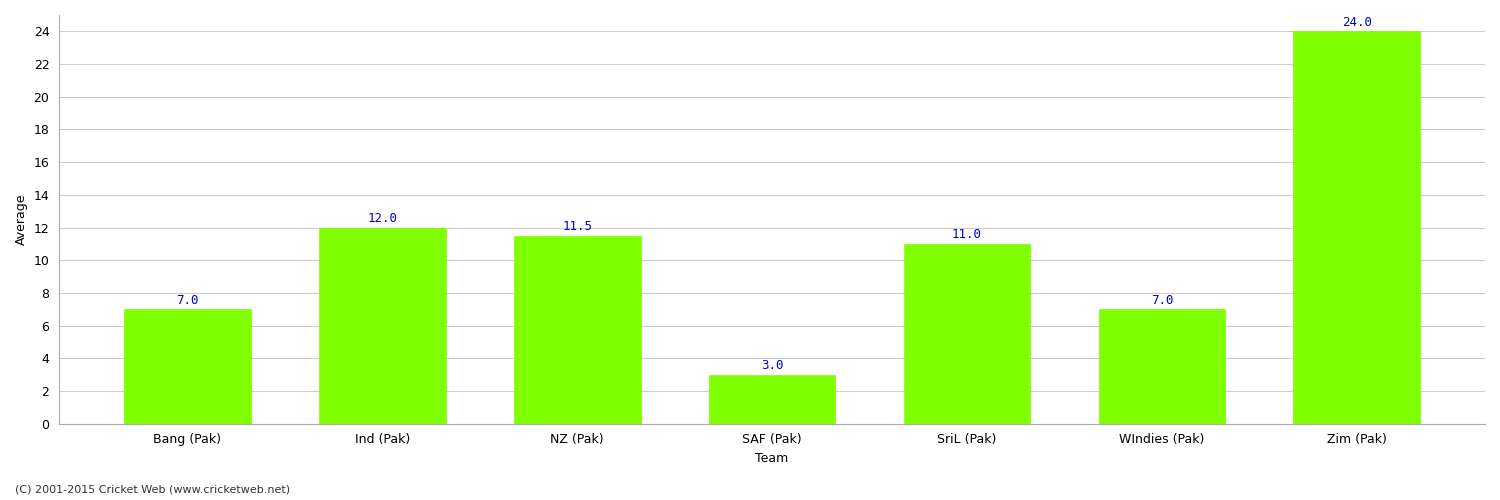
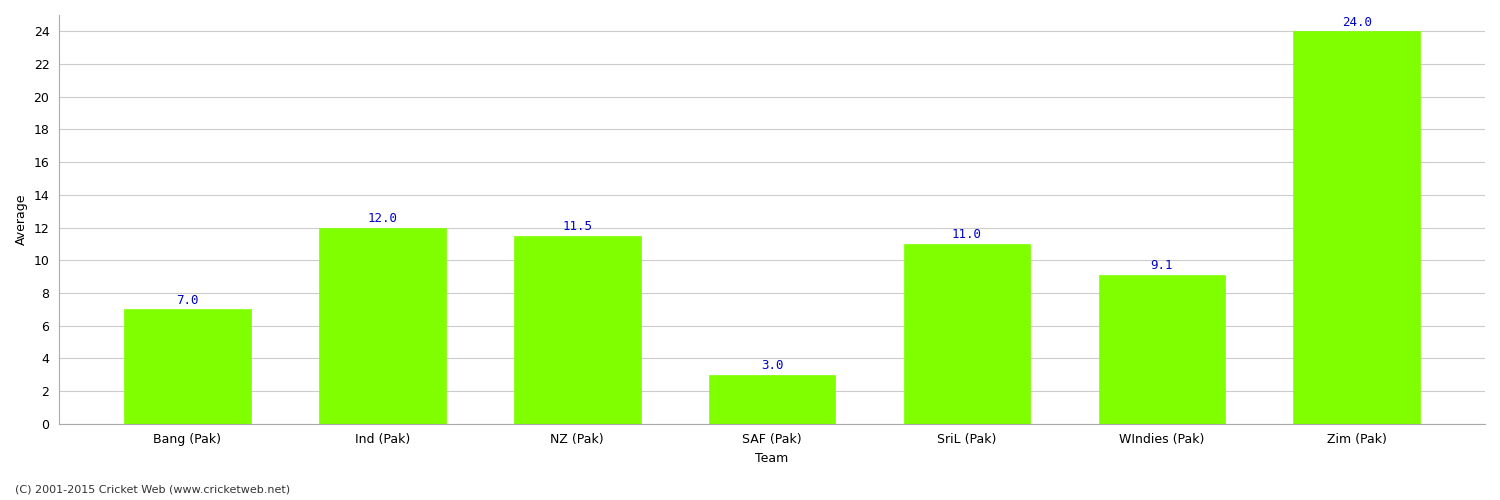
WIndies (Pak): 7.0 -> 9.1
